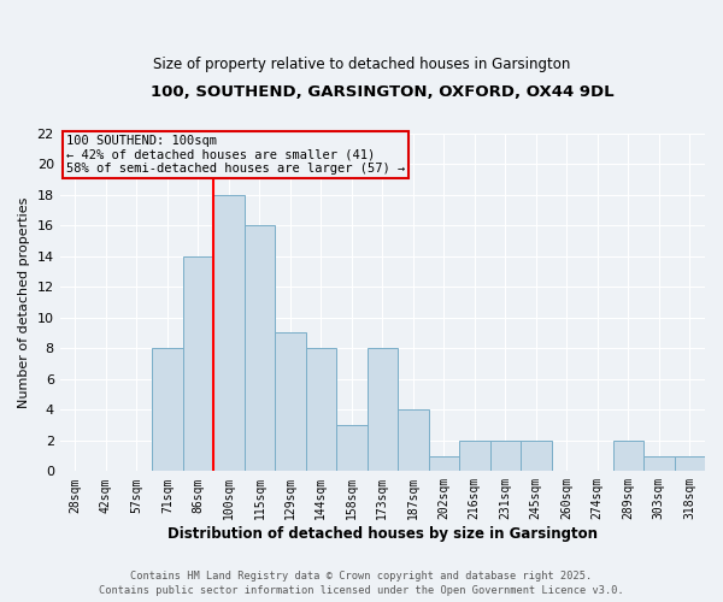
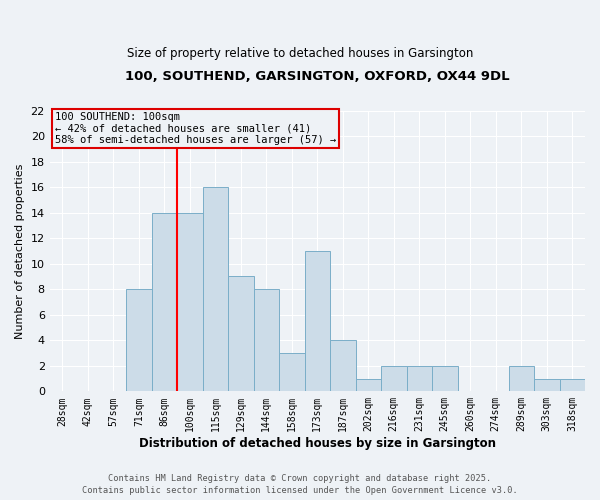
100sqm: 18 -> 14
173sqm: 8 -> 11
